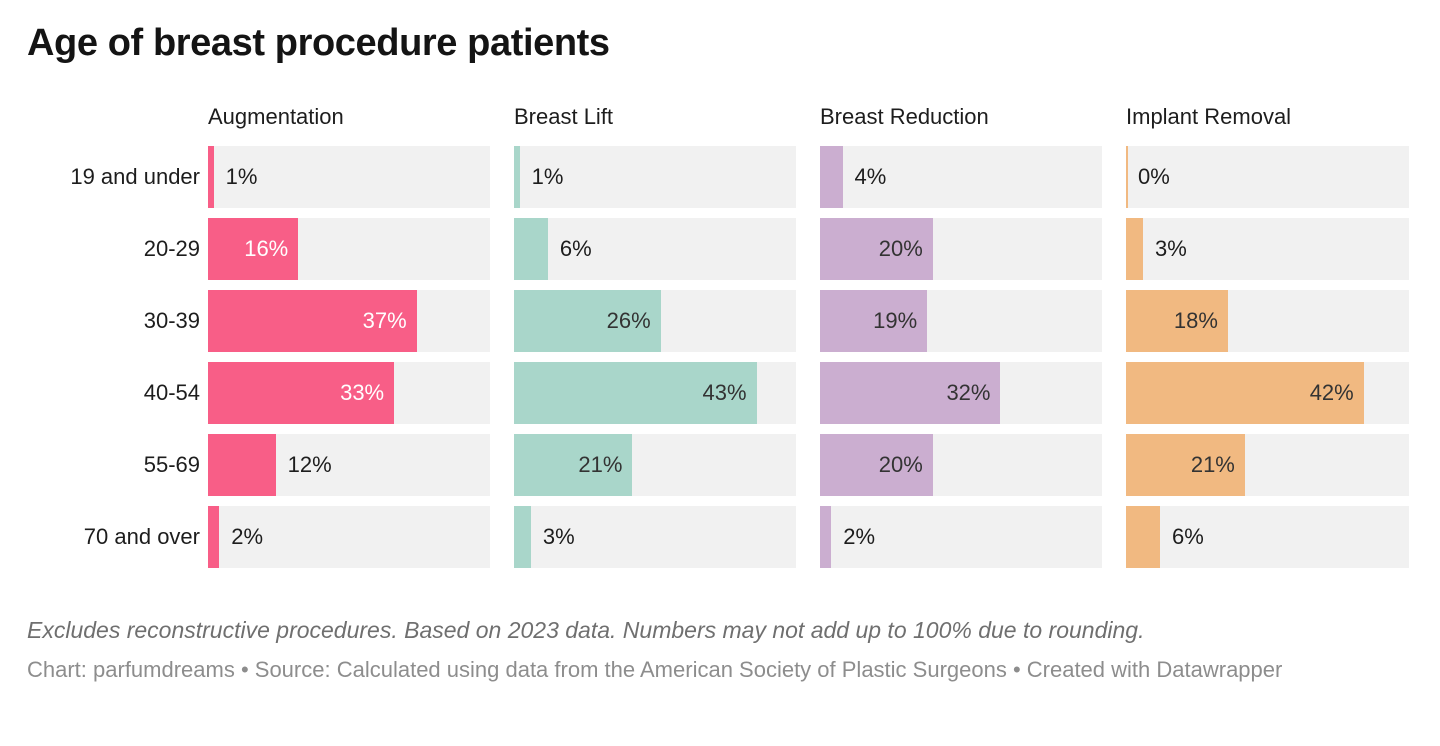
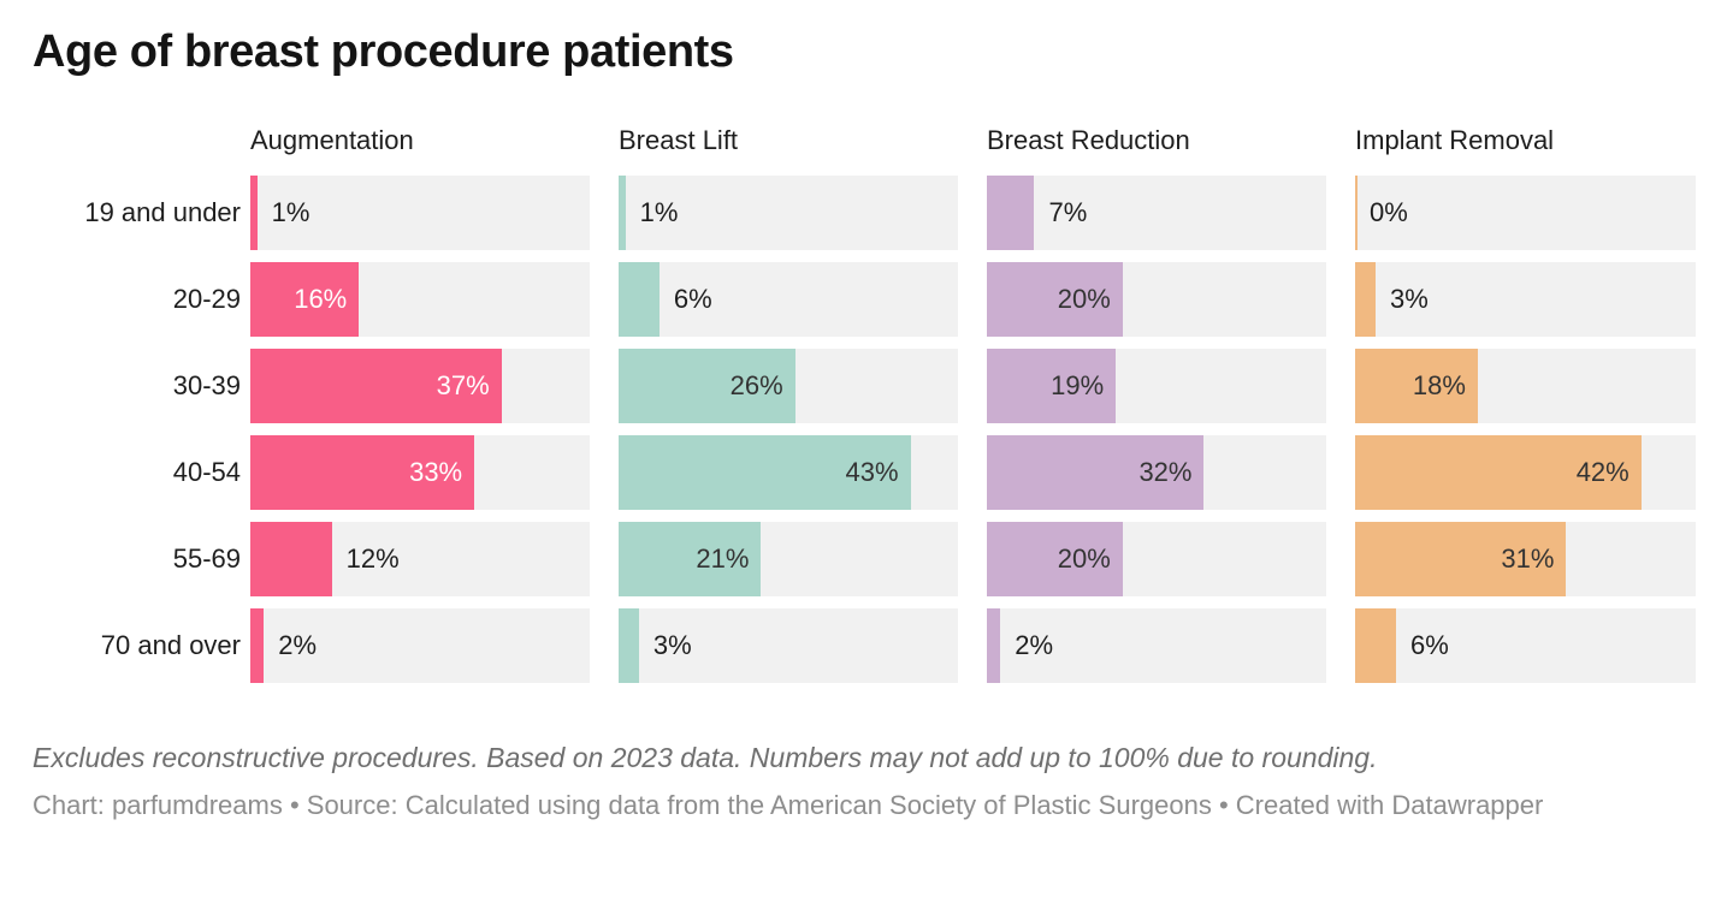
Breast Reduction/19 and under: 4% -> 7%
Implant Removal/55-69: 21% -> 31%
